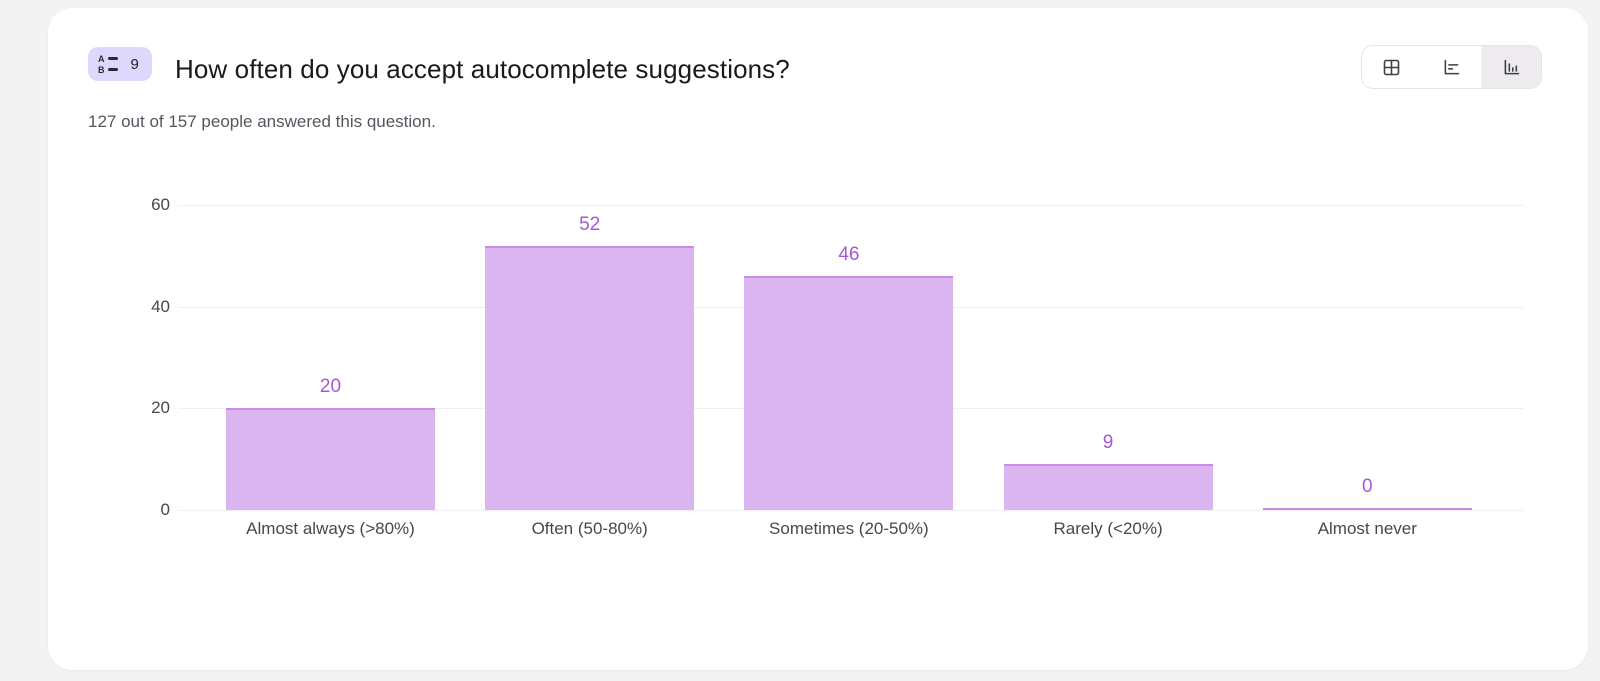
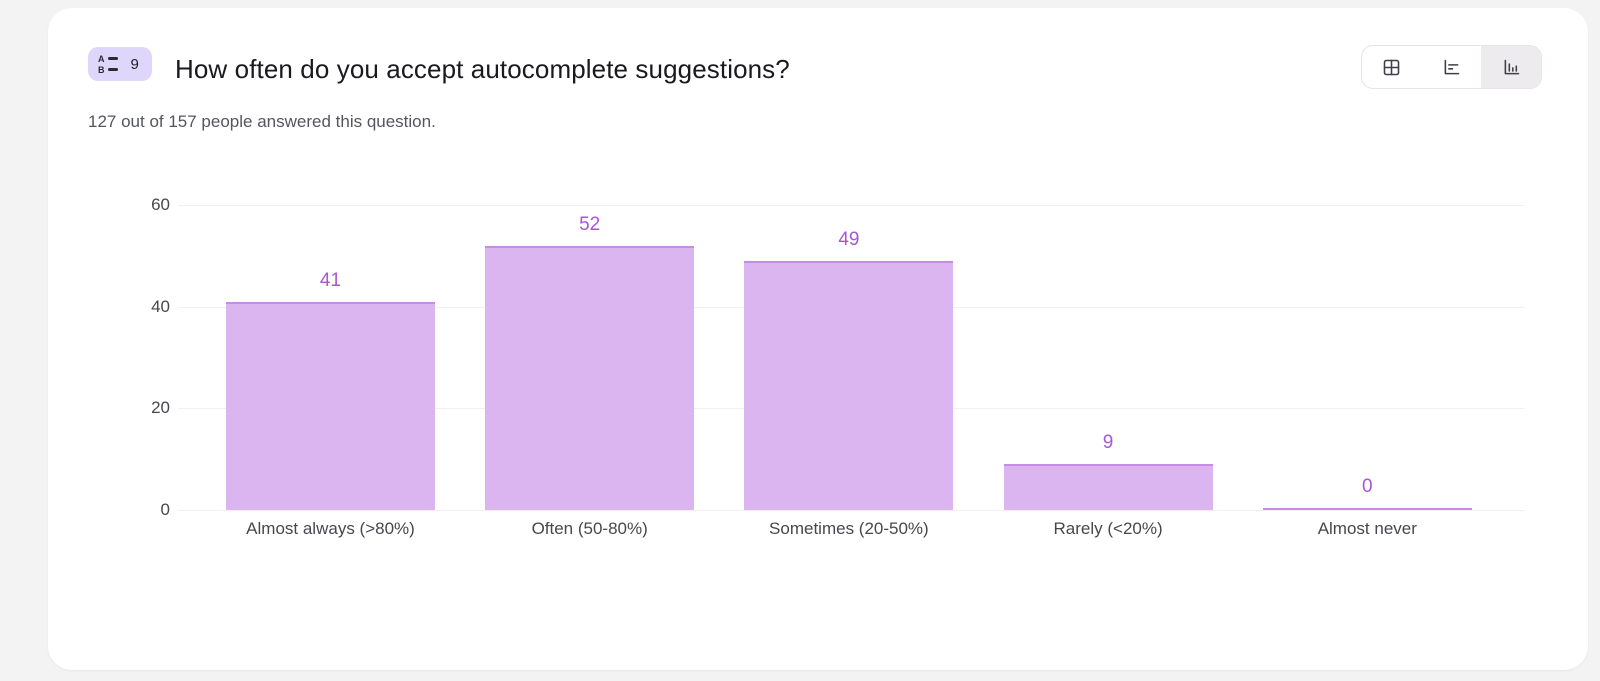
Almost always (>80%): 20 -> 41
Sometimes (20-50%): 46 -> 49
